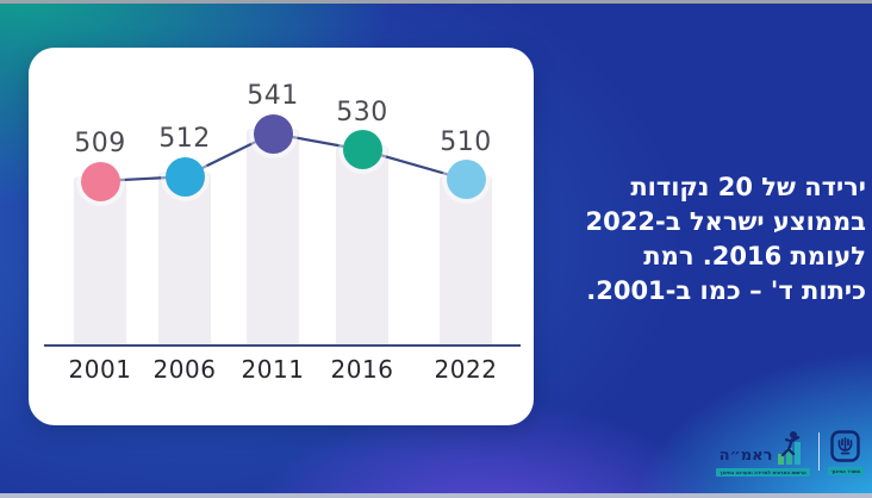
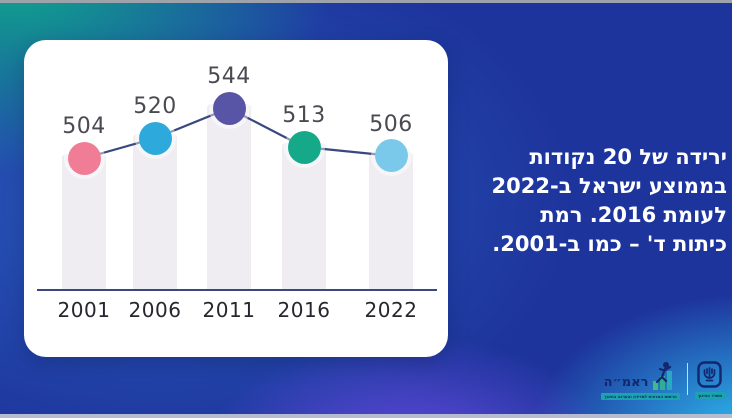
2001: 509 -> 504
2006: 512 -> 520
2011: 541 -> 544
2016: 530 -> 513
2022: 510 -> 506
